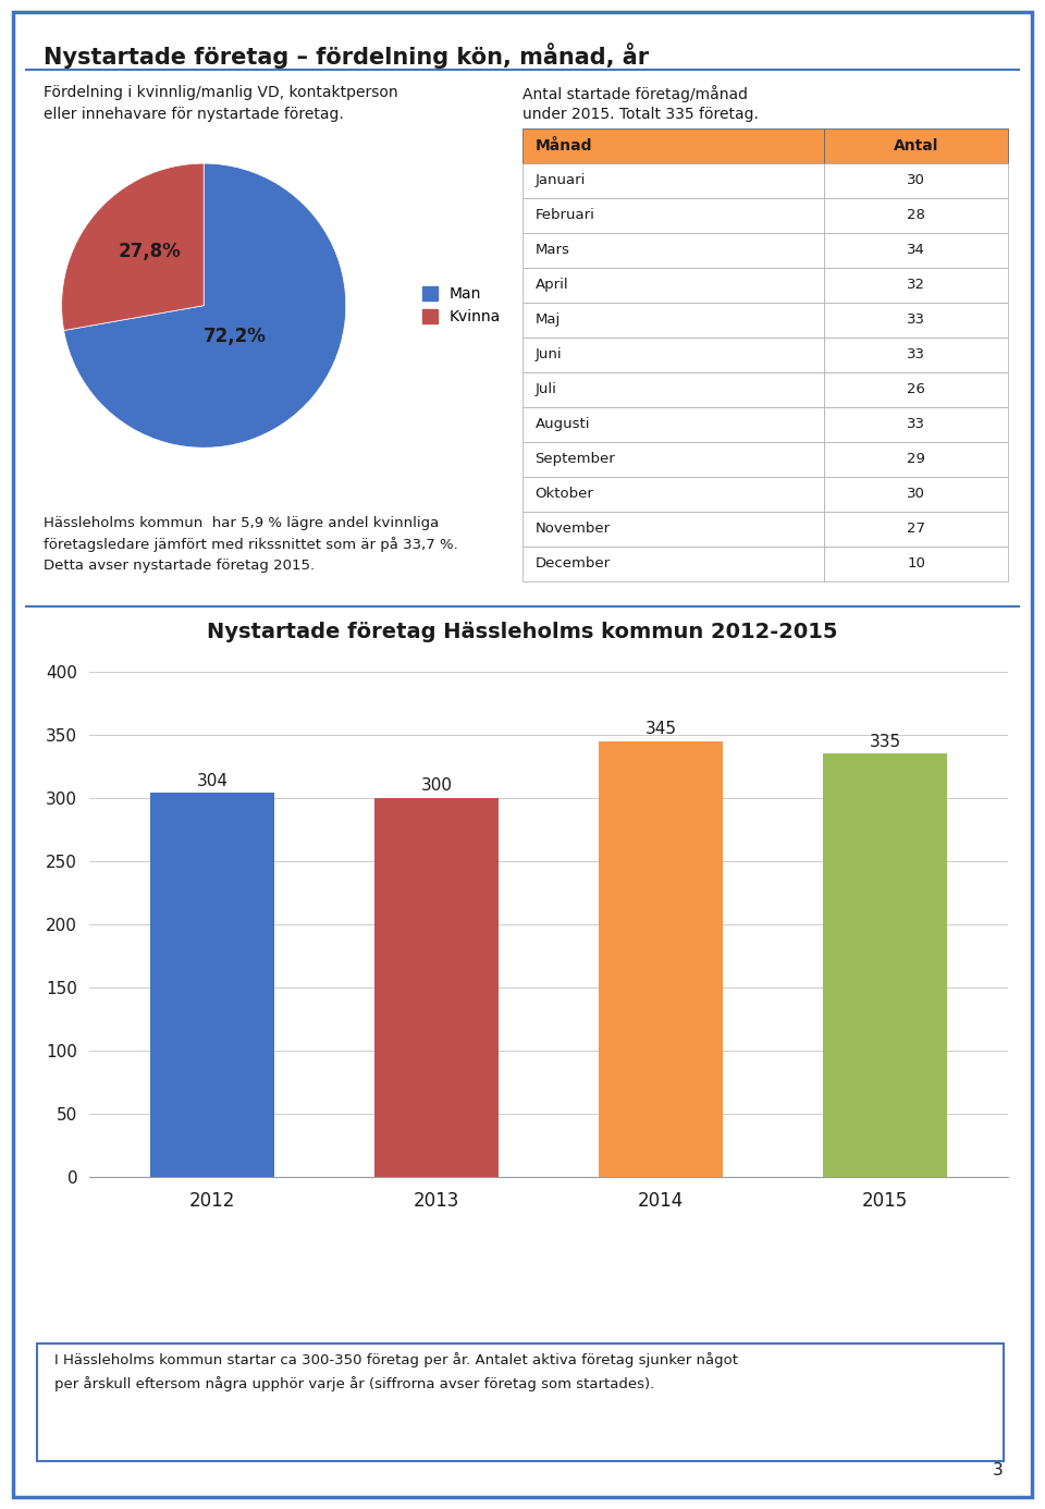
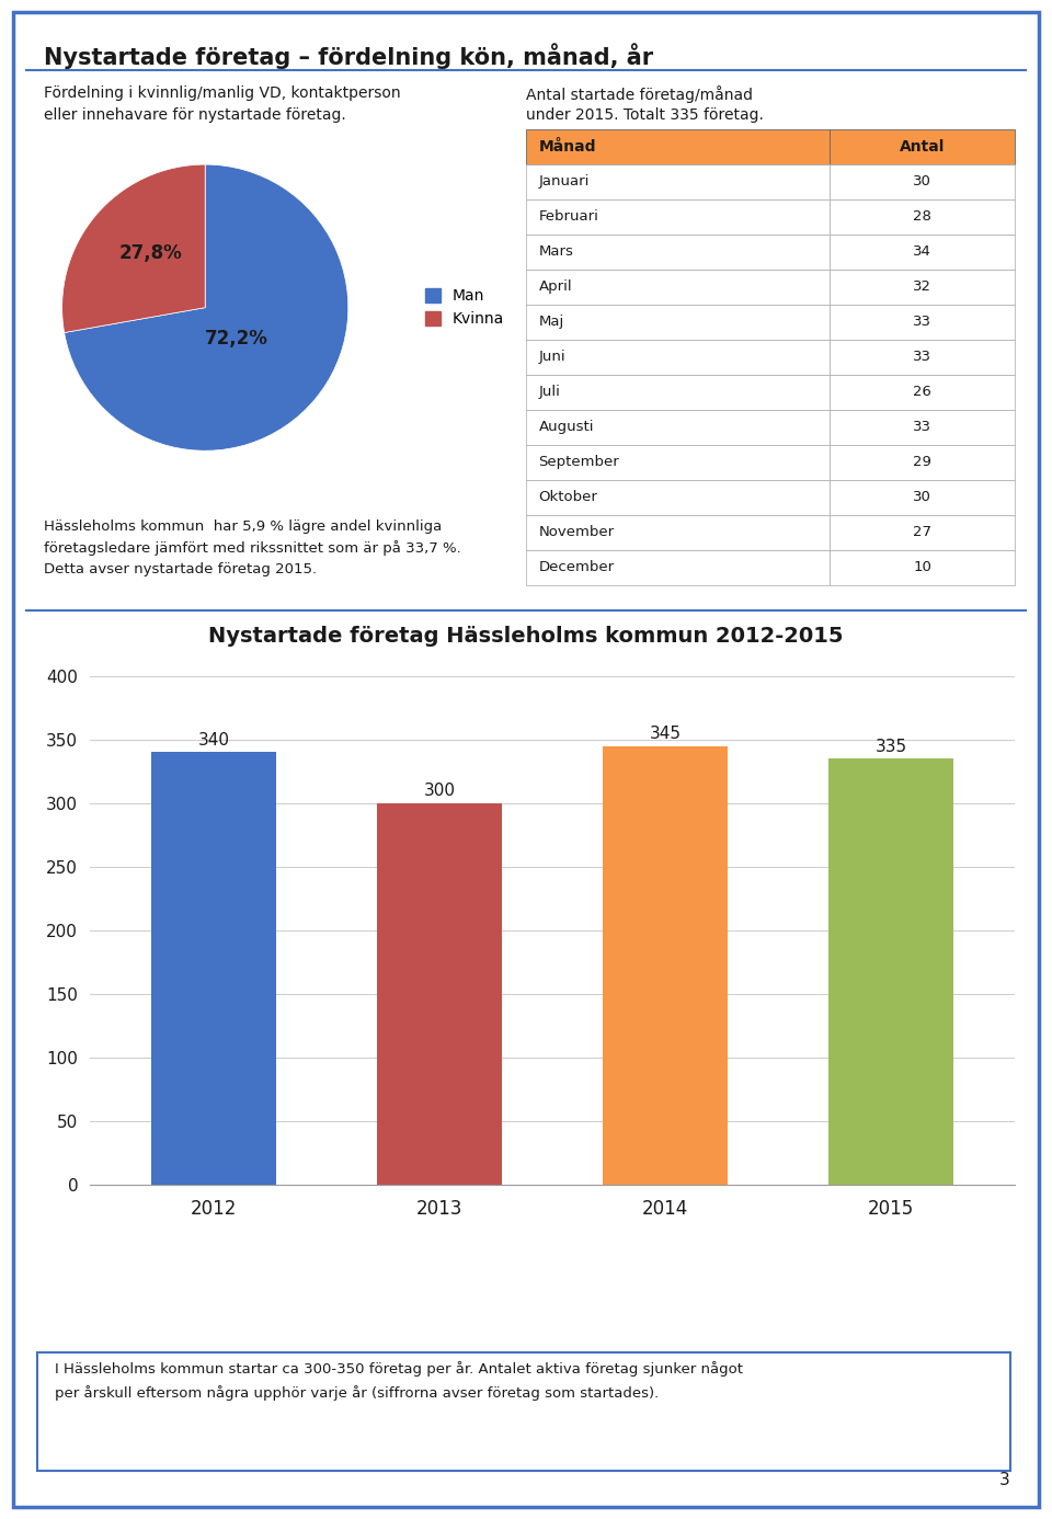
2012: 304 -> 340
